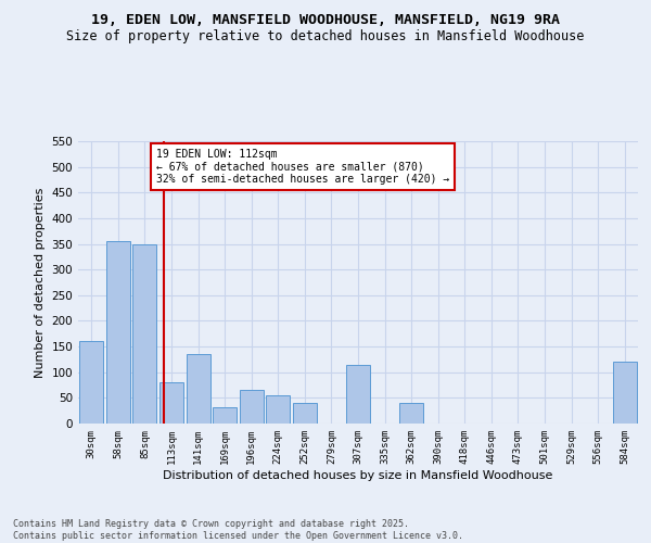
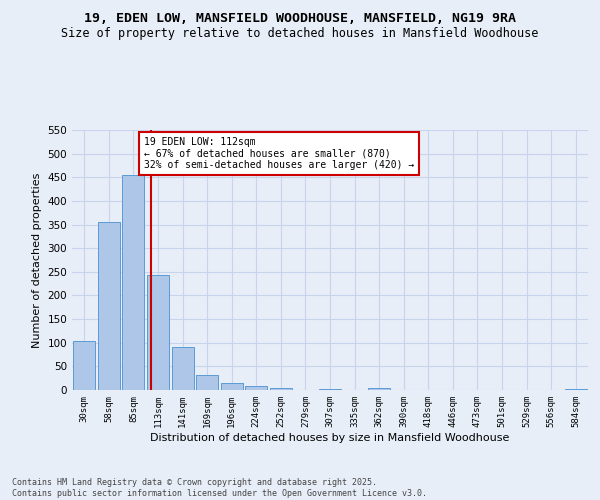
30sqm: 160 -> 104
85sqm: 350 -> 455
113sqm: 80 -> 244
141sqm: 135 -> 90
196sqm: 65 -> 14
224sqm: 55 -> 9
252sqm: 40 -> 5
307sqm: 115 -> 3
362sqm: 40 -> 5
584sqm: 120 -> 3
